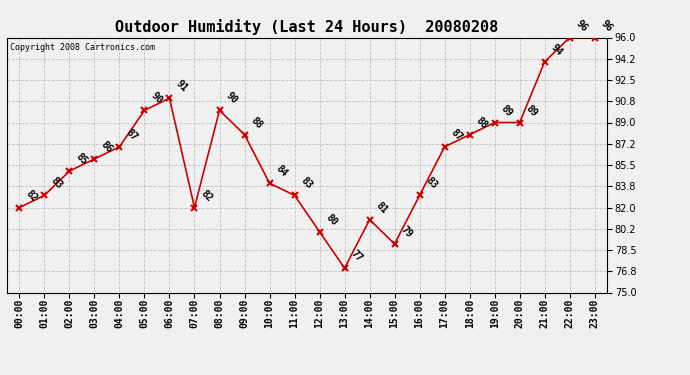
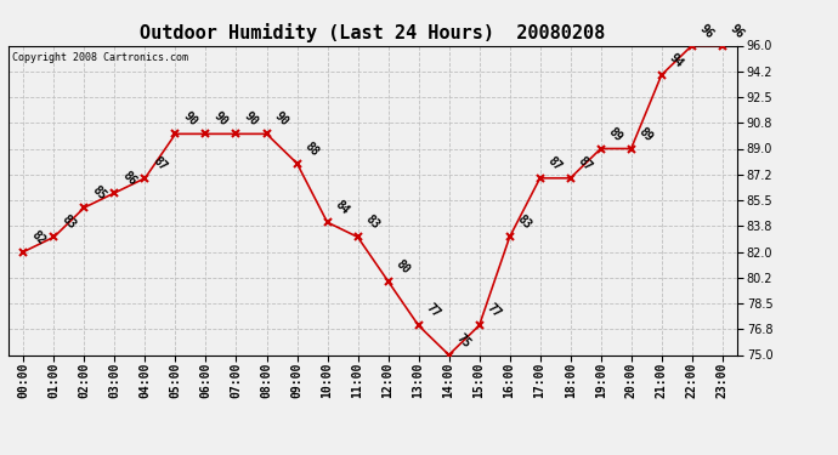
06:00: 91 -> 90
07:00: 82 -> 90
14:00: 81 -> 75
15:00: 79 -> 77
18:00: 88 -> 87
